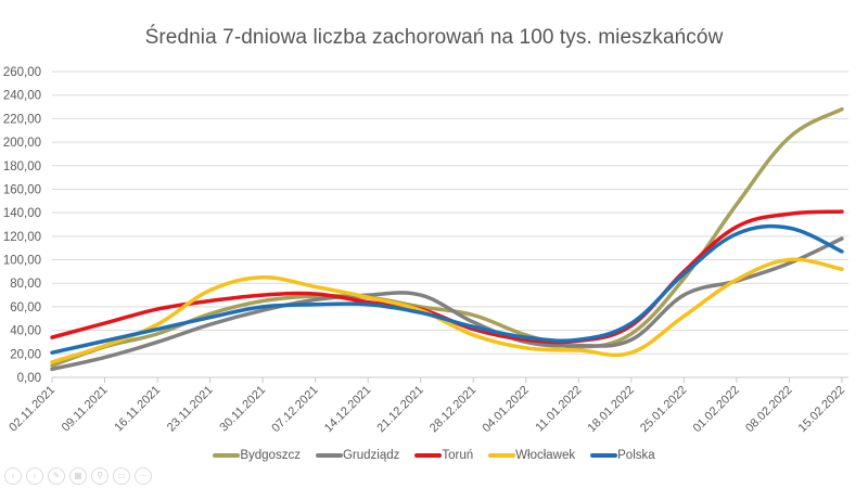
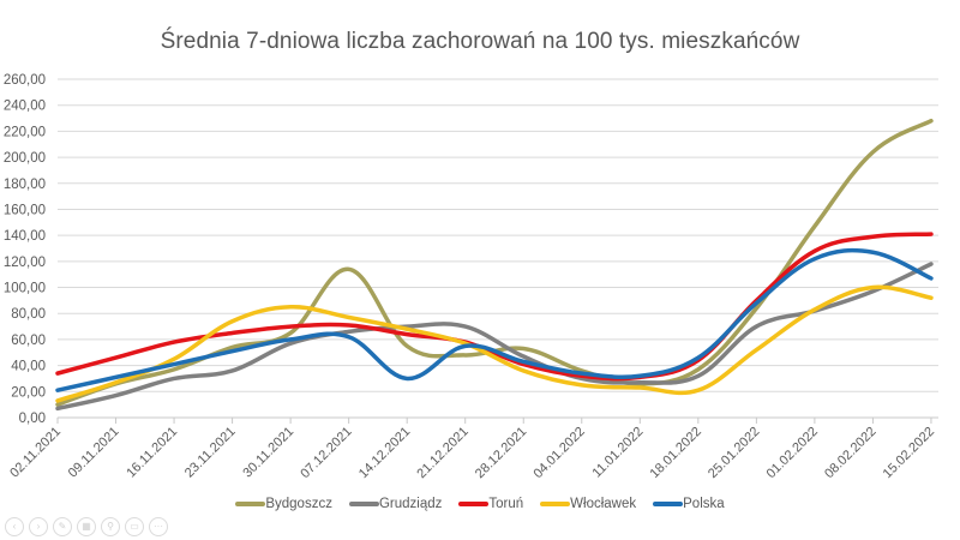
Grudziądz/23.11.2021: 45 -> 36
Bydgoszcz/07.12.2021: 69 -> 114
Bydgoszcz/14.12.2021: 68 -> 55
Polska/14.12.2021: 62 -> 30
Bydgoszcz/21.12.2021: 60 -> 48
